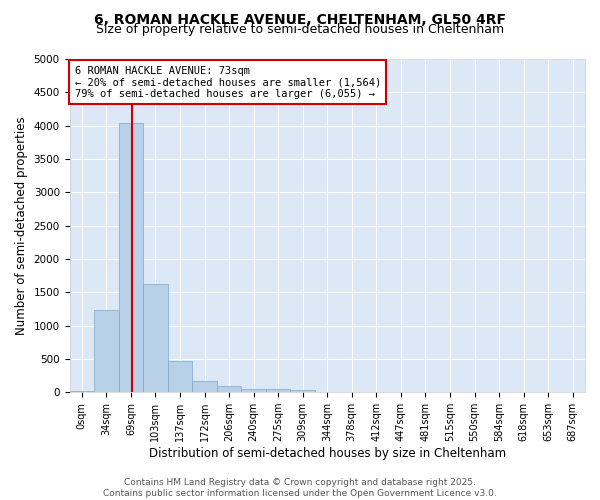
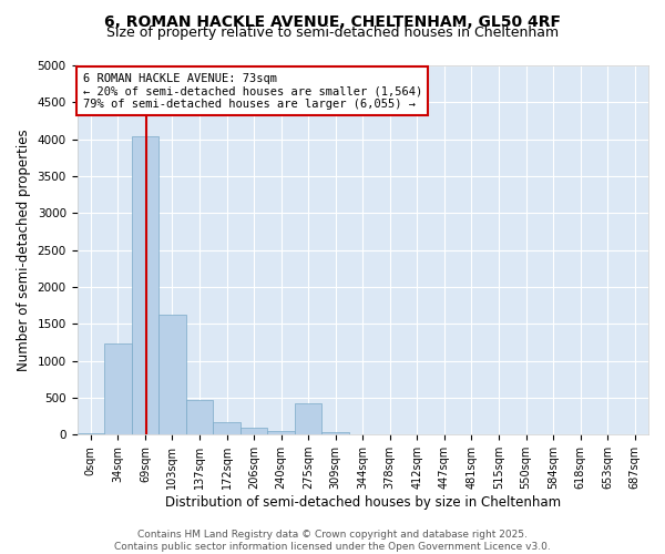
275sqm: 40 -> 420
